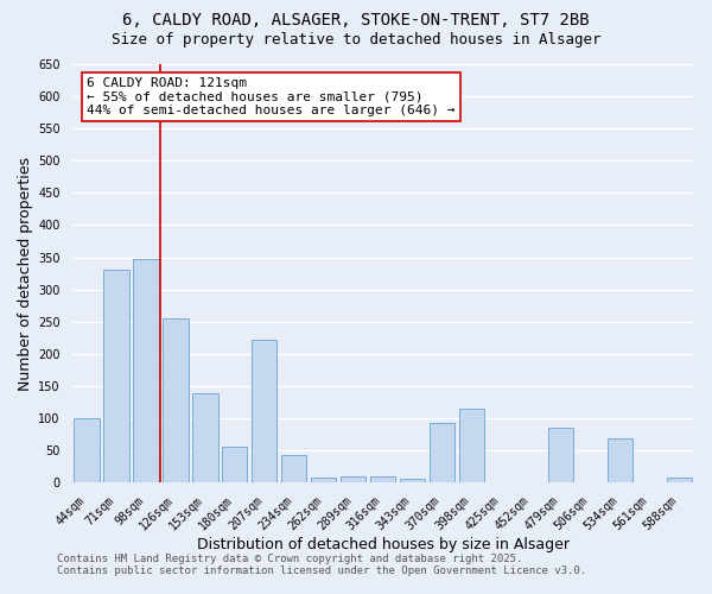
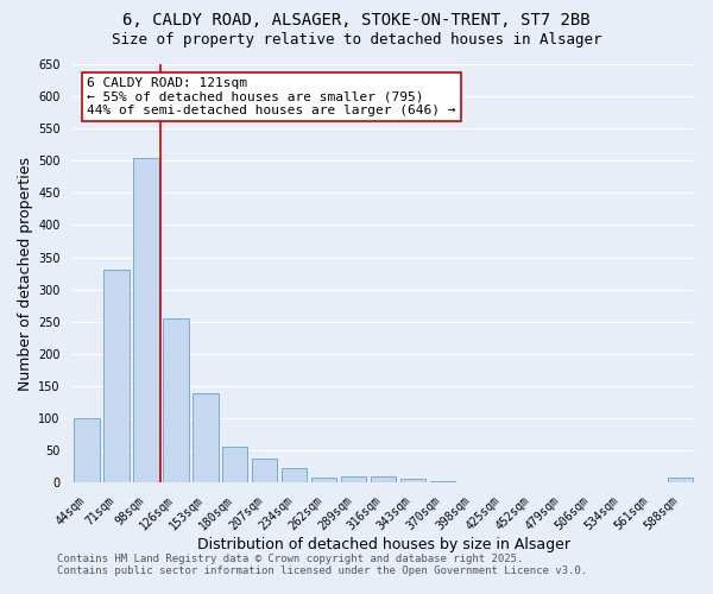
98sqm: 348 -> 505
207sqm: 222 -> 38
234sqm: 42 -> 22
370sqm: 92 -> 2
398sqm: 114 -> 1
479sqm: 86 -> 1
534sqm: 68 -> 1
